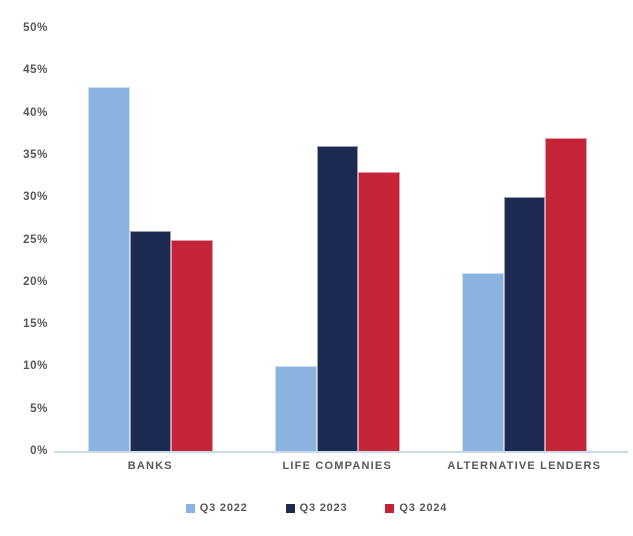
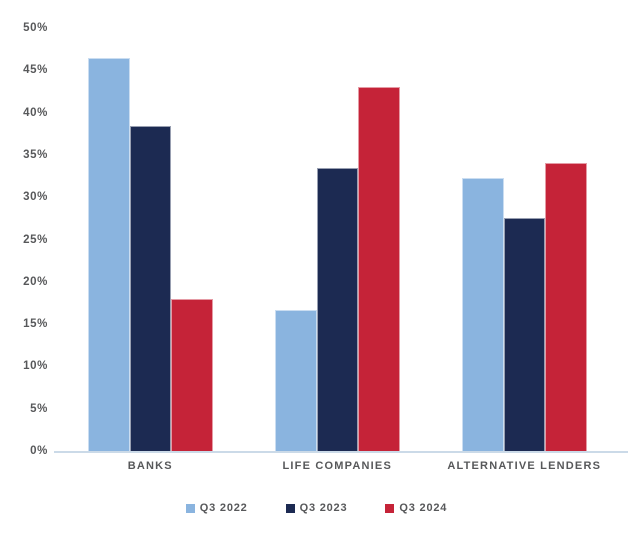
Q3 2022/BANKS: 43% -> 46%
Q3 2023/BANKS: 26% -> 38%
Q3 2024/BANKS: 25% -> 18%
Q3 2022/LIFE COMPANIES: 10% -> 17%
Q3 2023/LIFE COMPANIES: 36% -> 34%
Q3 2024/LIFE COMPANIES: 33% -> 43%
Q3 2022/ALTERNATIVE LENDERS: 21% -> 32%
Q3 2023/ALTERNATIVE LENDERS: 30% -> 28%
Q3 2024/ALTERNATIVE LENDERS: 37% -> 34%
